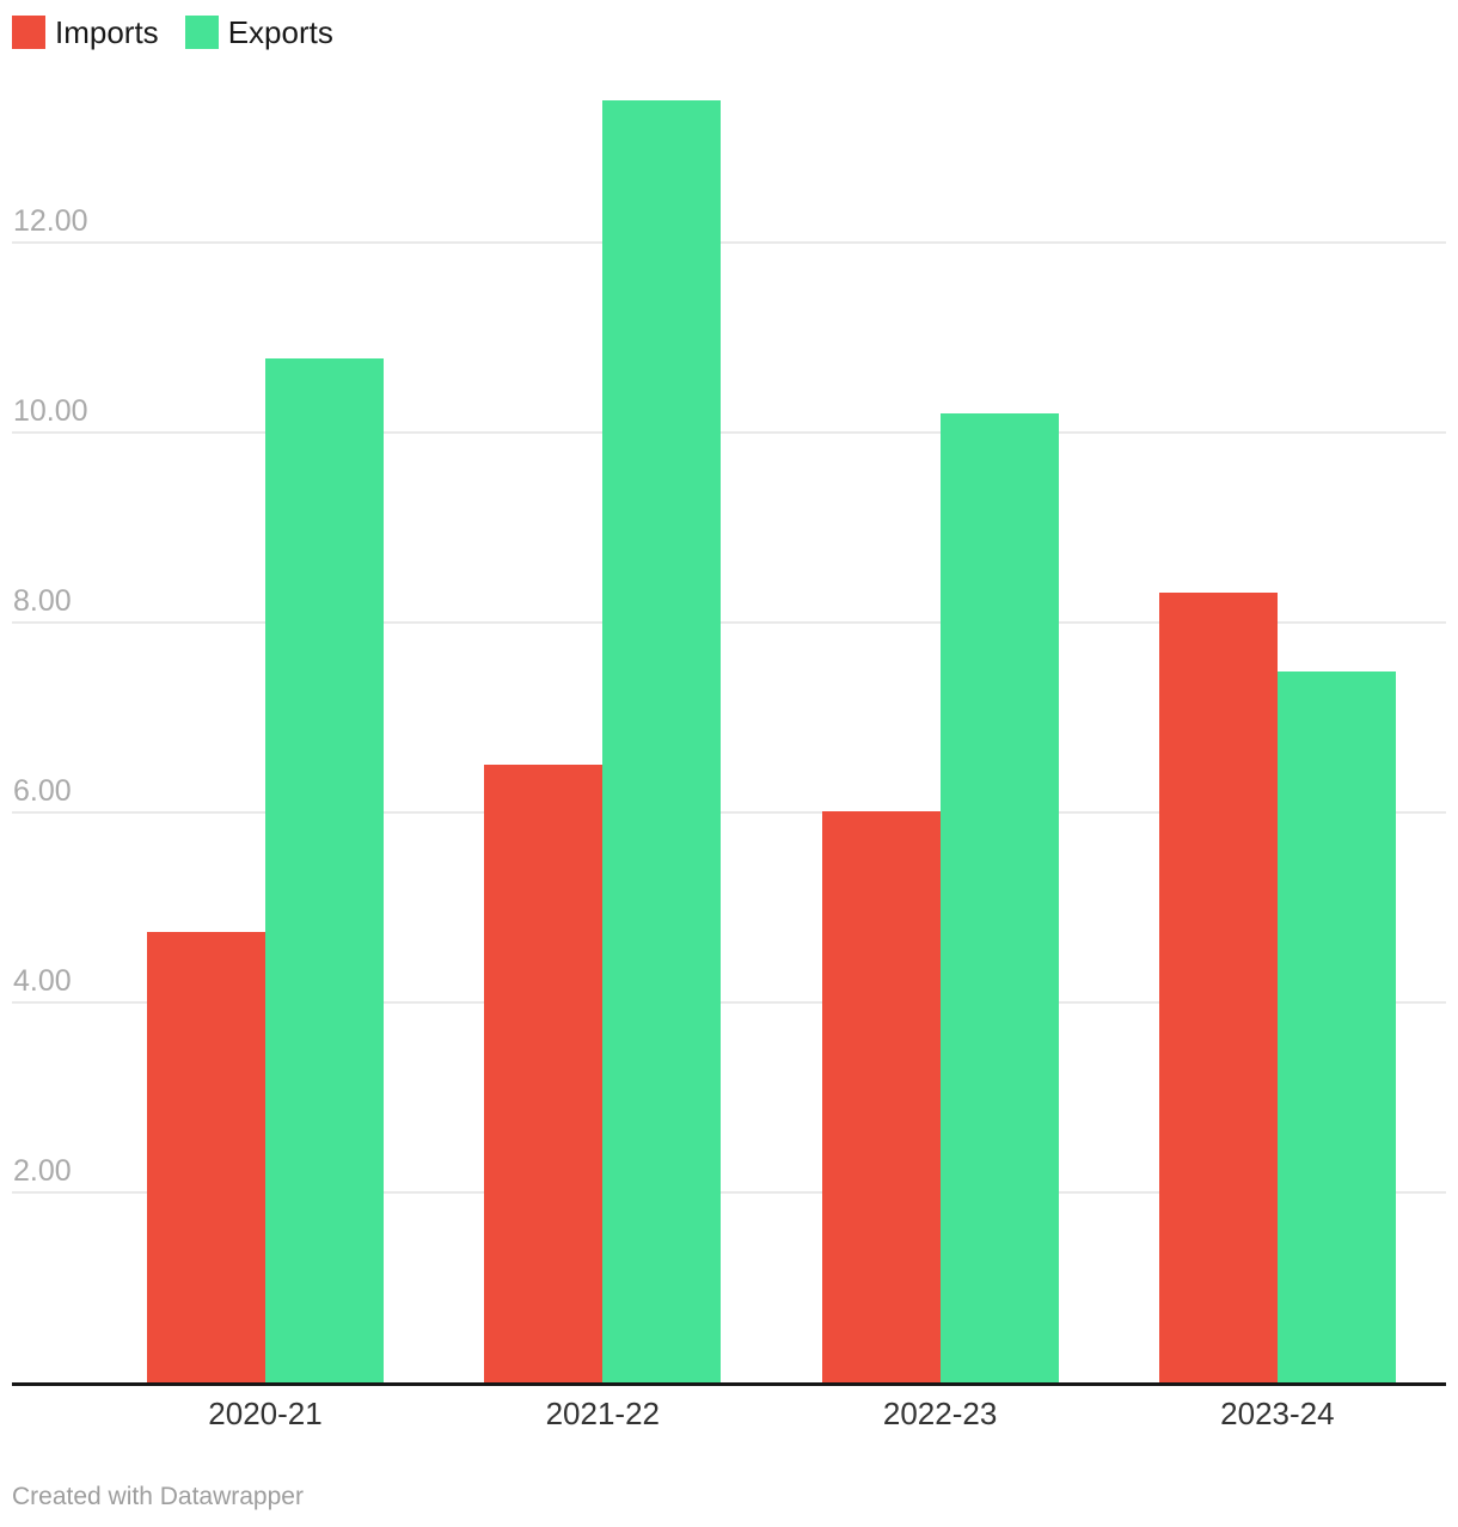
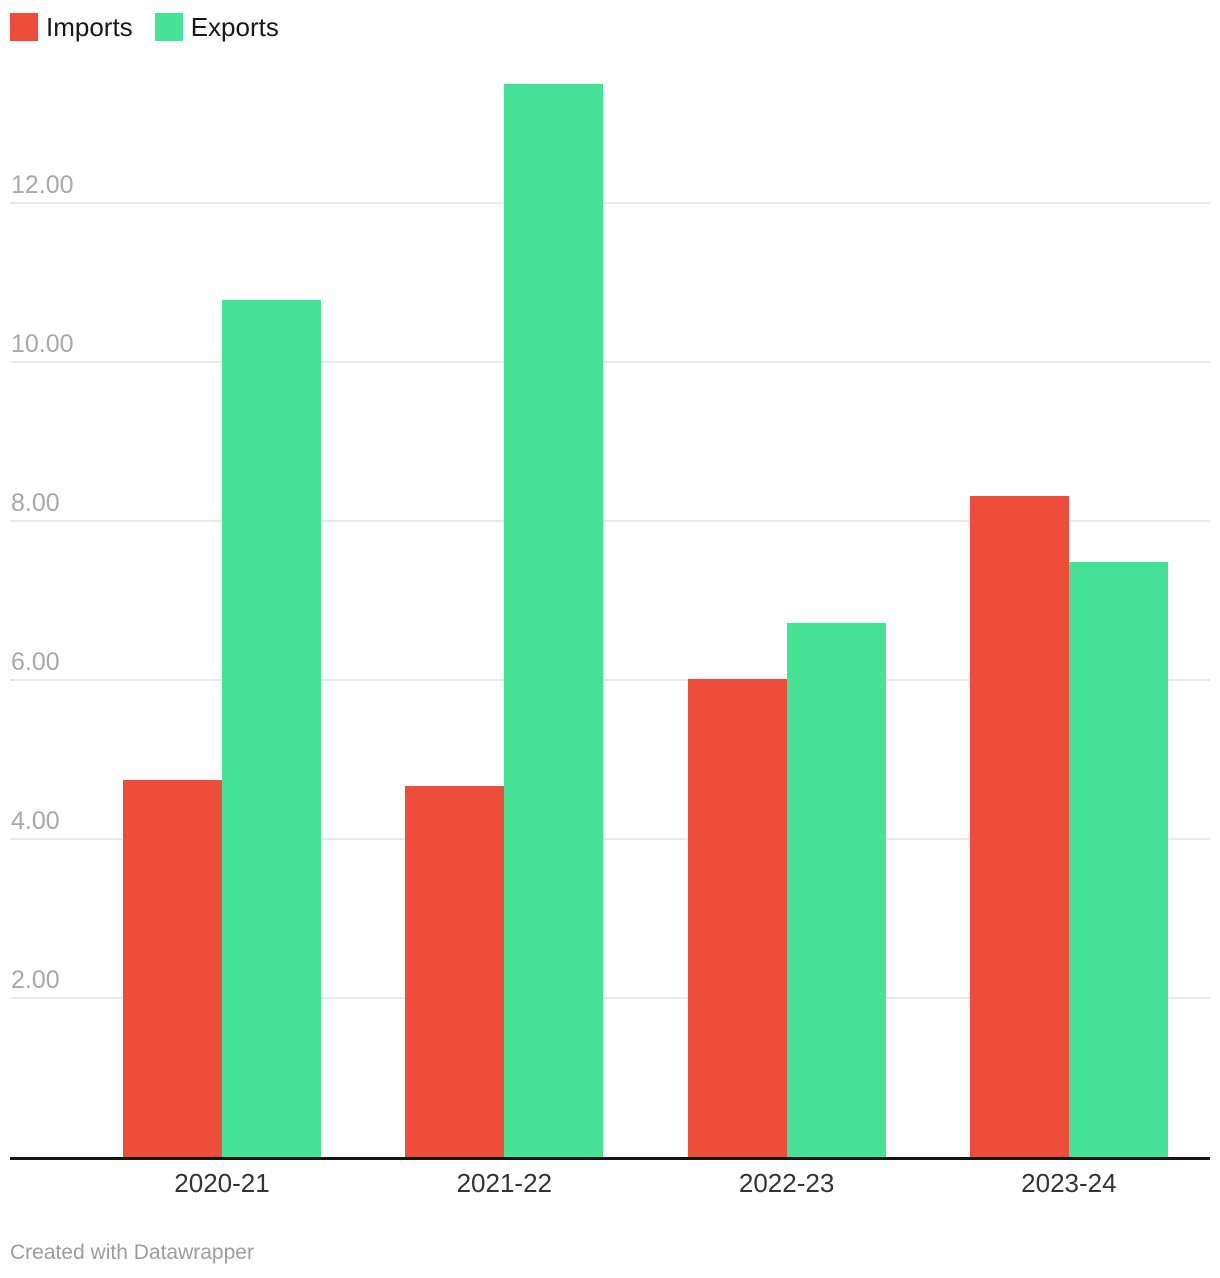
Imports/2021-22: 6.5 -> 4.7
Exports/2022-23: 10.2 -> 6.7
